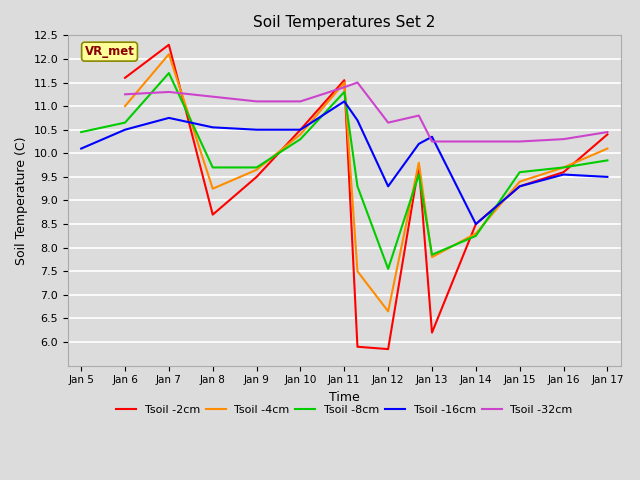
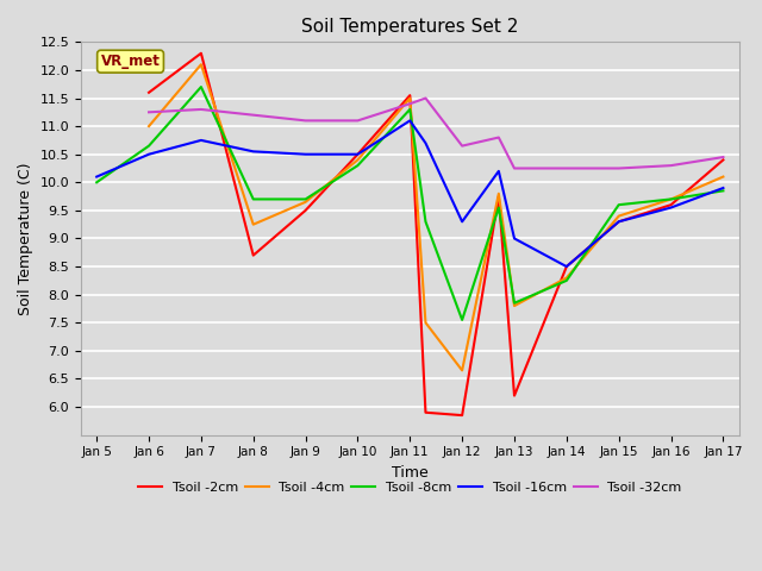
Tsoil -8cm/Jan 5: 10.45 -> 10.00
Tsoil -16cm/Jan 13: 10.35 -> 9.00
Tsoil -16cm/Jan 17: 9.50 -> 9.90
